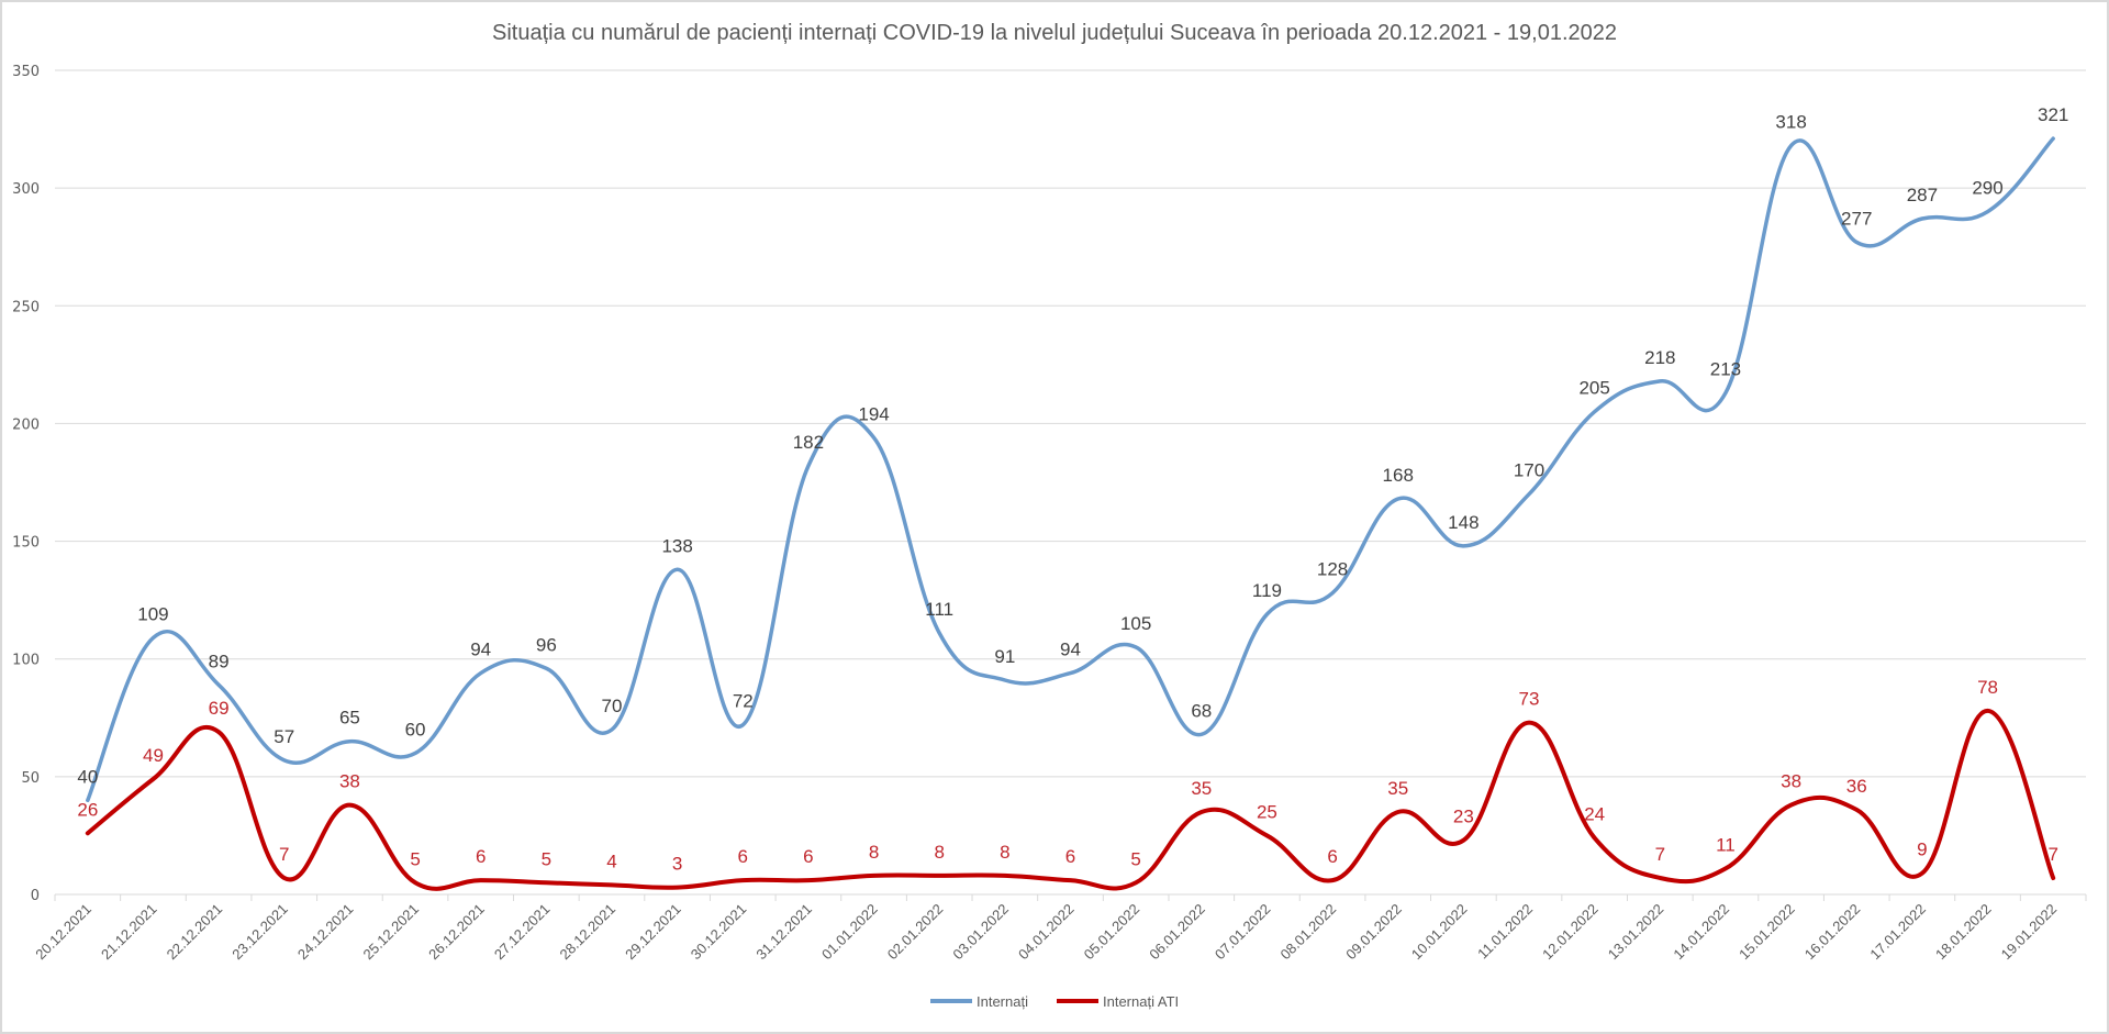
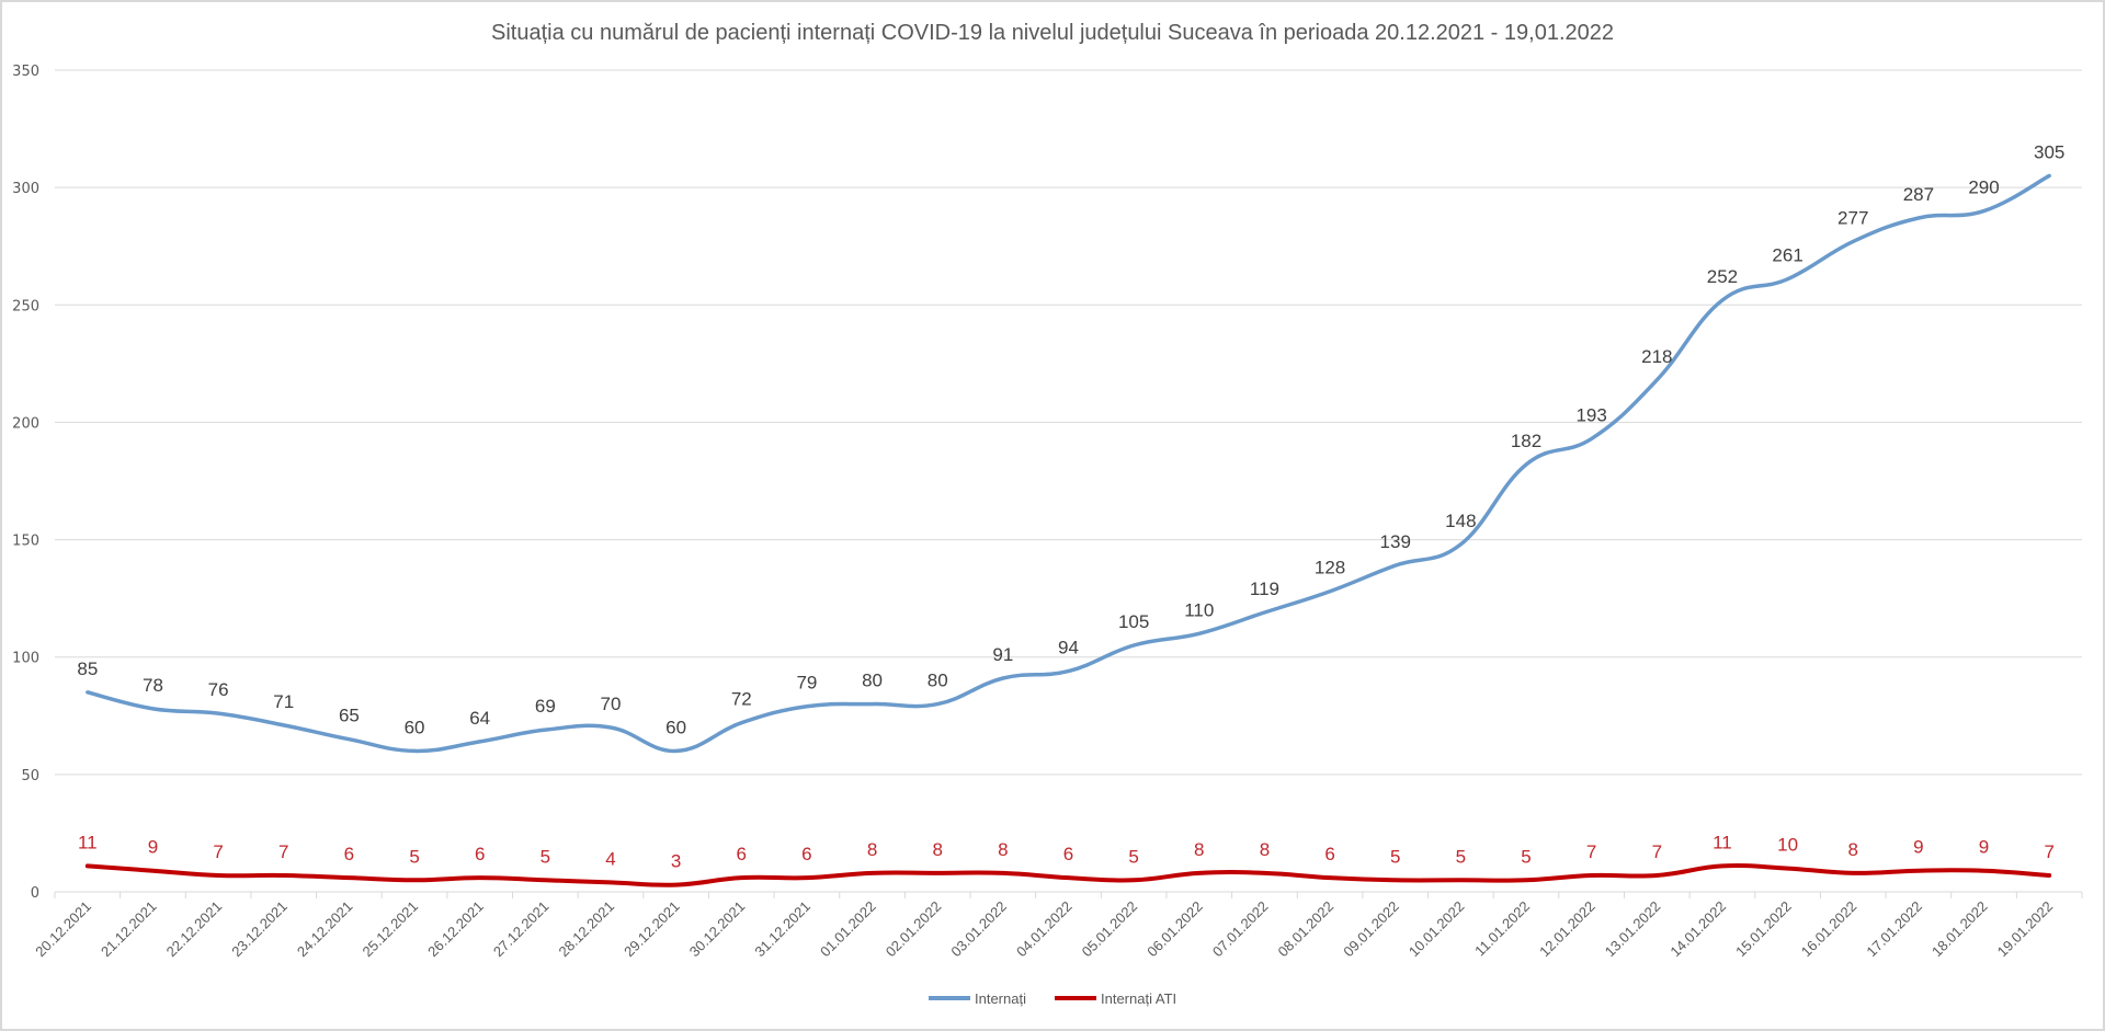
Internați/20.12.2021: 40 -> 85
Internați ATI/20.12.2021: 26 -> 11
Internați/21.12.2021: 109 -> 78
Internați ATI/21.12.2021: 49 -> 9
Internați/22.12.2021: 89 -> 76
Internați ATI/22.12.2021: 69 -> 7
Internați/23.12.2021: 57 -> 71
Internați ATI/24.12.2021: 38 -> 6
Internați/26.12.2021: 94 -> 64
Internați/27.12.2021: 96 -> 69
Internați/29.12.2021: 138 -> 60
Internați/31.12.2021: 182 -> 79
Internați/01.01.2022: 194 -> 80
Internați/02.01.2022: 111 -> 80
Internați/06.01.2022: 68 -> 110
Internați ATI/06.01.2022: 35 -> 8
Internați ATI/07.01.2022: 25 -> 8
Internați/09.01.2022: 168 -> 139
Internați ATI/09.01.2022: 35 -> 5
Internați ATI/10.01.2022: 23 -> 5
Internați/11.01.2022: 170 -> 182
Internați ATI/11.01.2022: 73 -> 5
Internați/12.01.2022: 205 -> 193
Internați ATI/12.01.2022: 24 -> 7
Internați/14.01.2022: 213 -> 252
Internați/15.01.2022: 318 -> 261
Internați ATI/15.01.2022: 38 -> 10
Internați ATI/16.01.2022: 36 -> 8
Internați ATI/18.01.2022: 78 -> 9
Internați/19.01.2022: 321 -> 305
